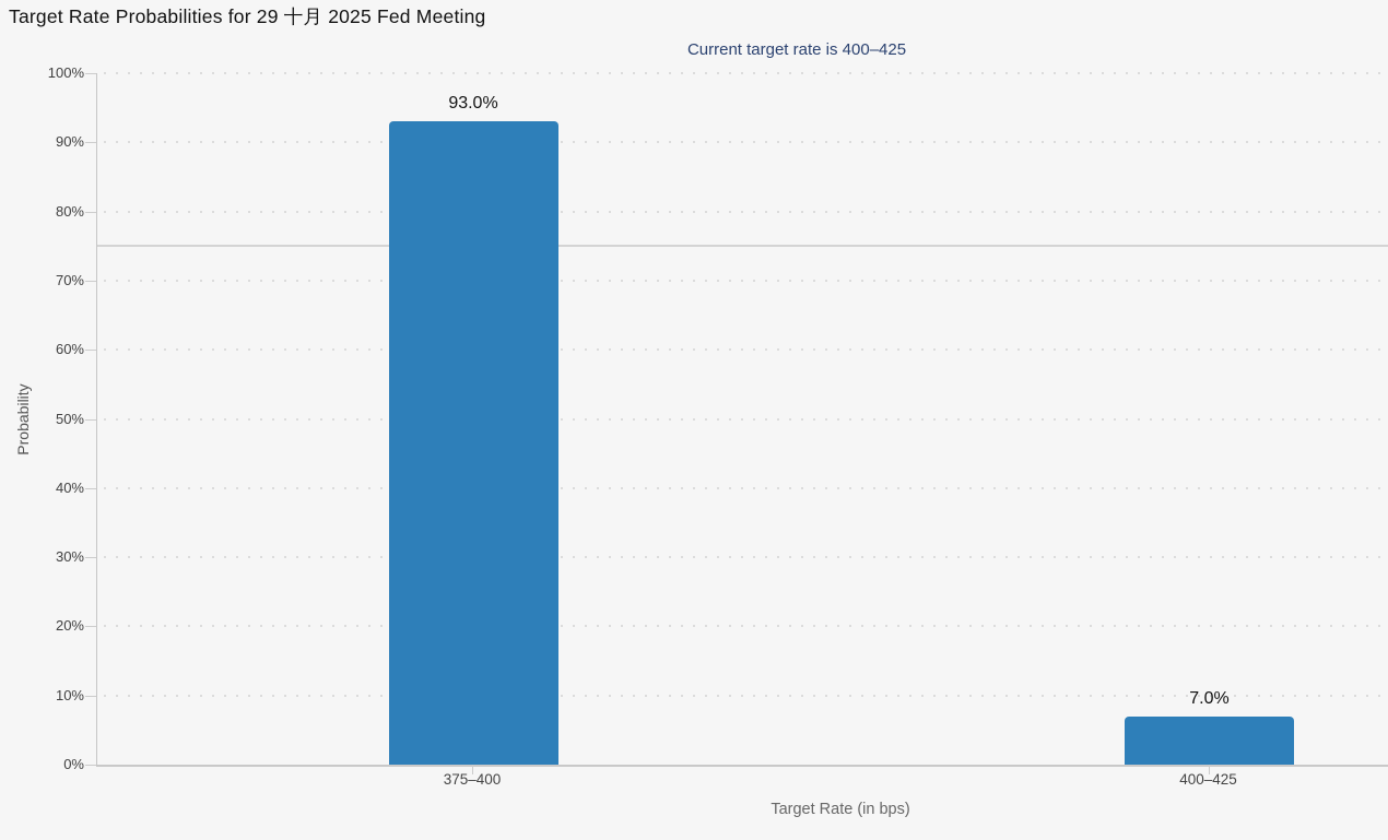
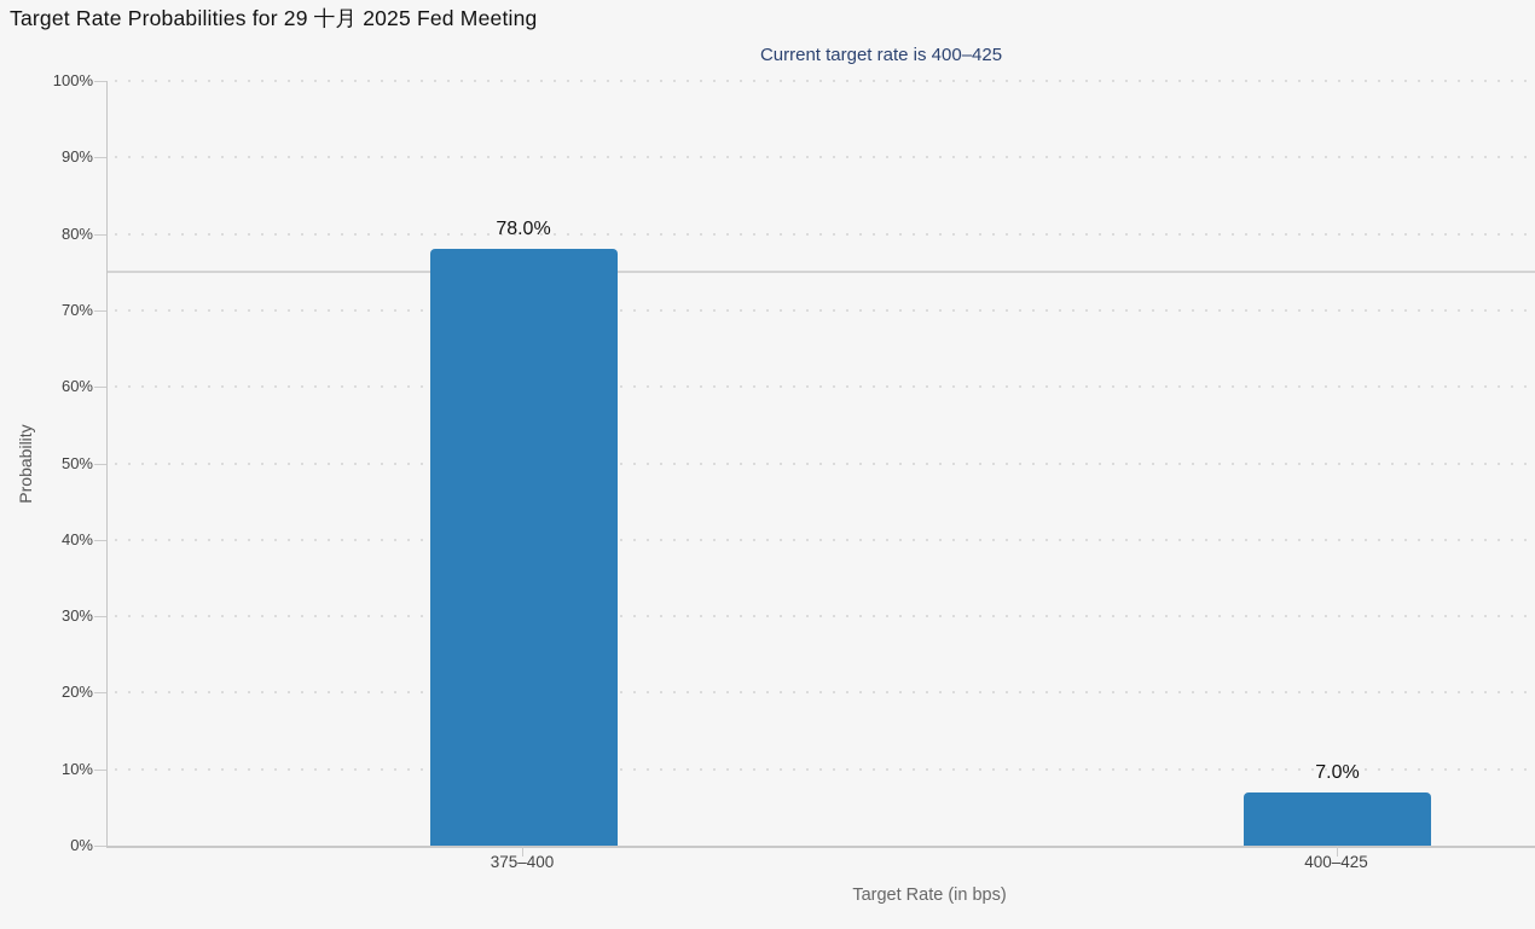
375–400: 93.0% -> 78.0%
